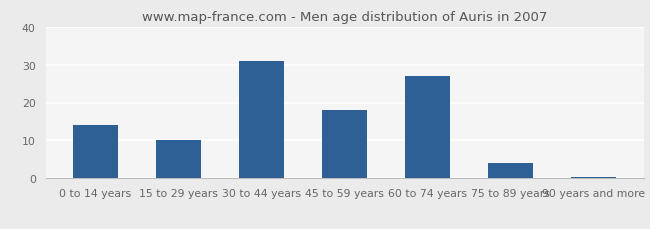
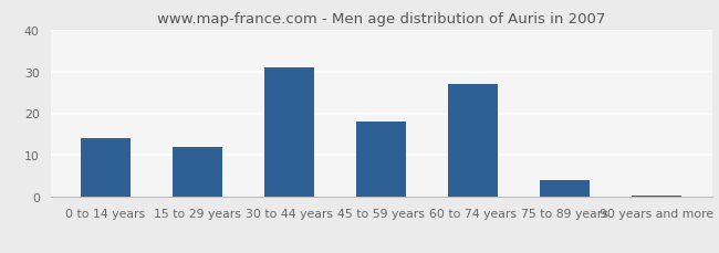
15 to 29 years: 10.0 -> 12.0
